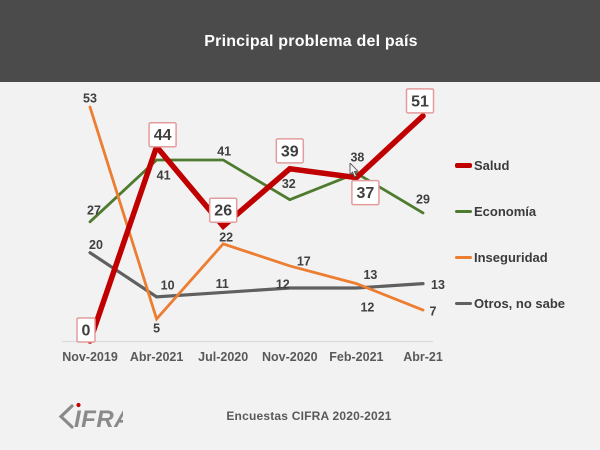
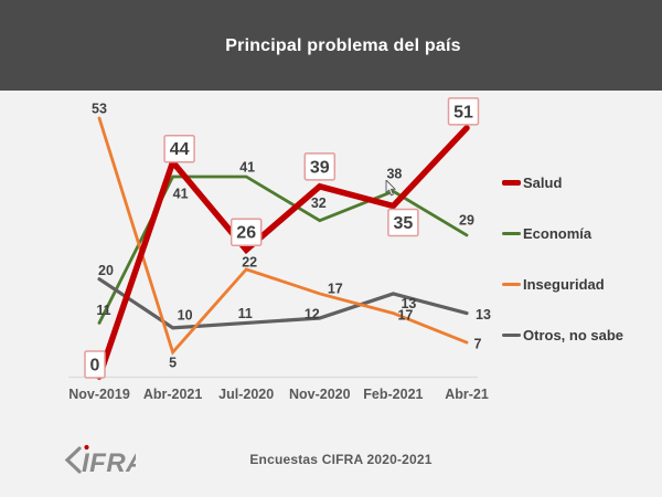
Economía/Nov-2019: 27 -> 11
Salud/Feb-2021: 37 -> 35
Otros, no sabe/Feb-2021: 12 -> 17
